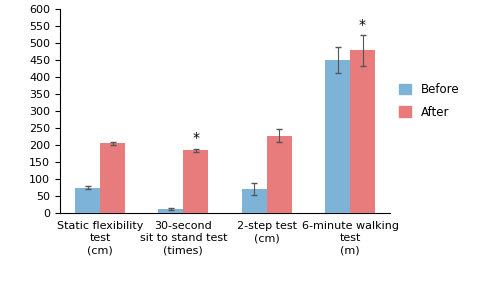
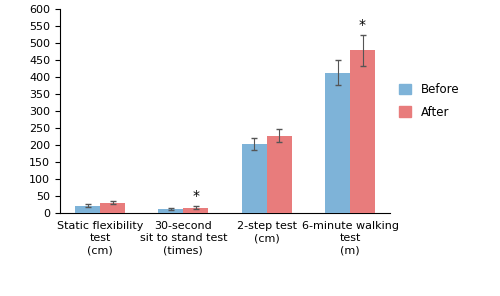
Before/Static flexibility test (cm): 75 -> 22
After/Static flexibility test (cm): 205 -> 31
After/30-second sit to stand test (times): 185 -> 16
Before/2-step test (cm): 70 -> 203
Before/6-minute walking test (m): 450 -> 413
